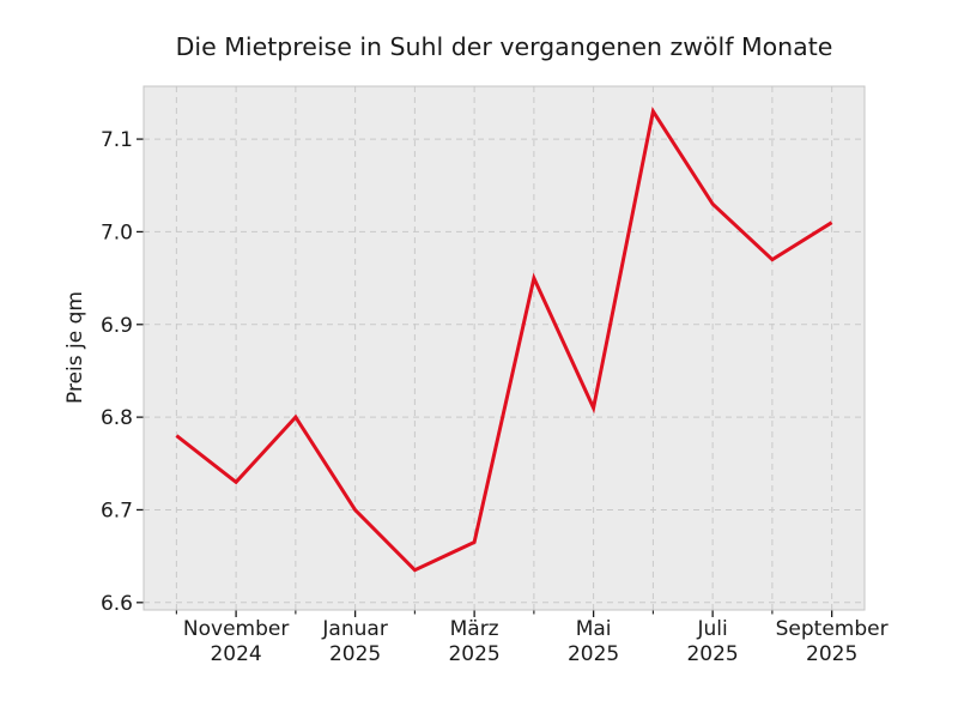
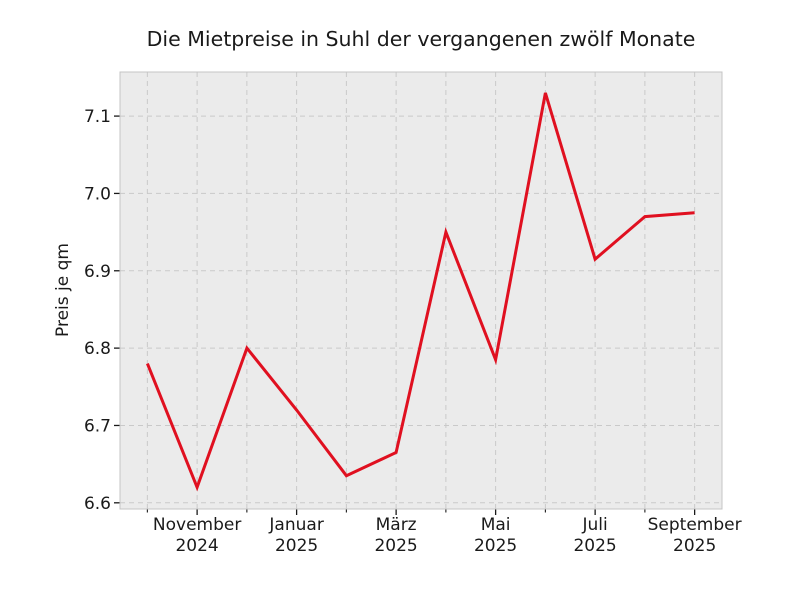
November 2024: 6.73 -> 6.62
Januar 2025: 6.70 -> 6.72
Mai 2025: 6.81 -> 6.79
Juli 2025: 7.03 -> 6.92
September 2025: 7.01 -> 6.97
